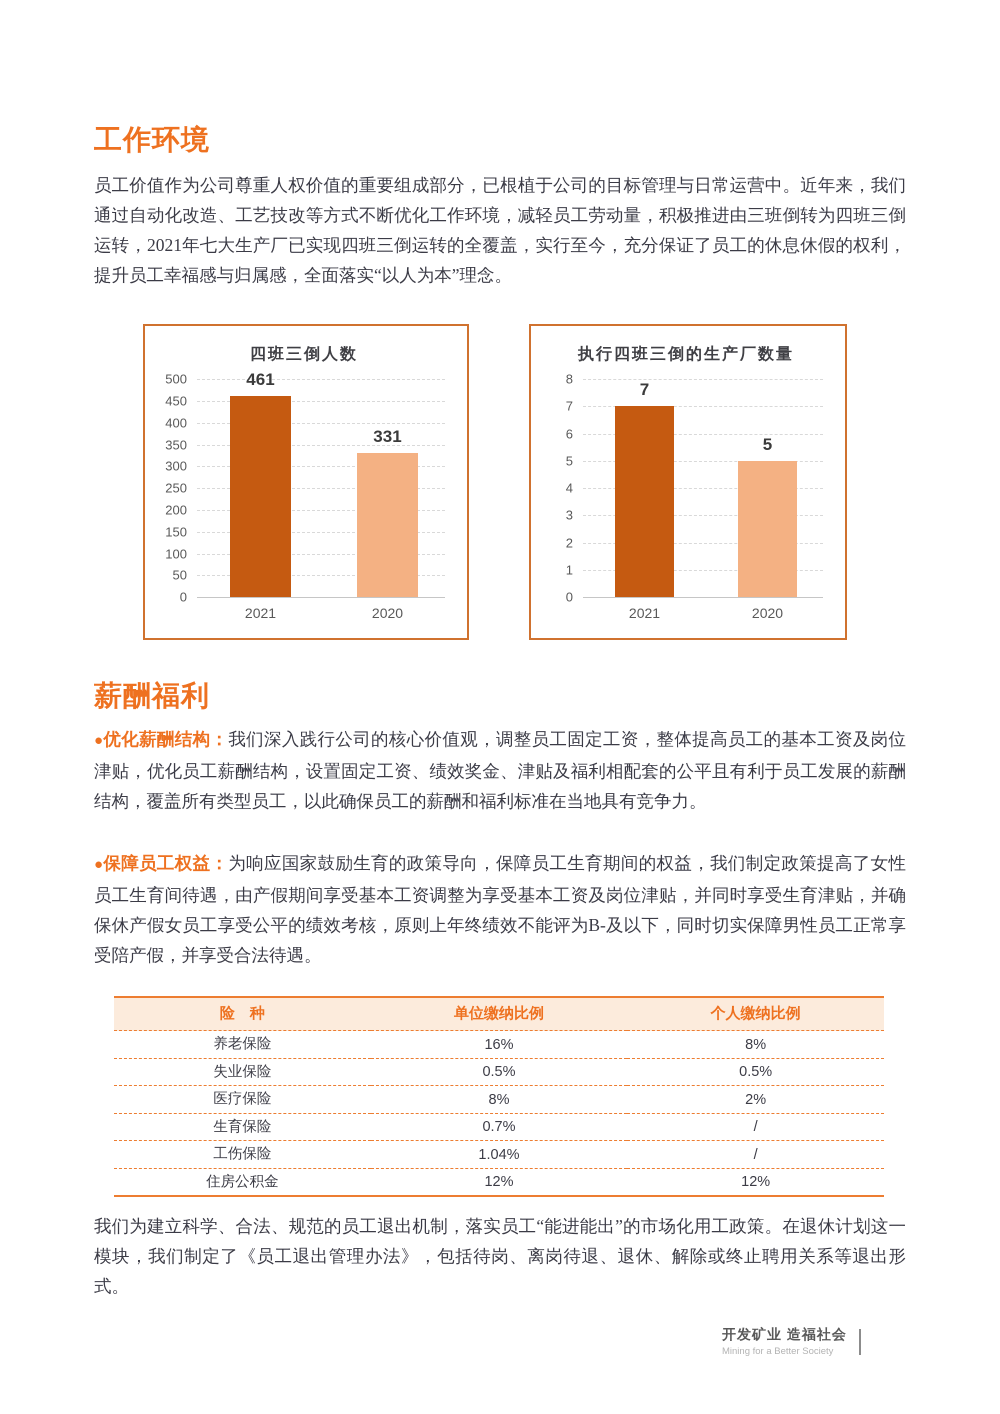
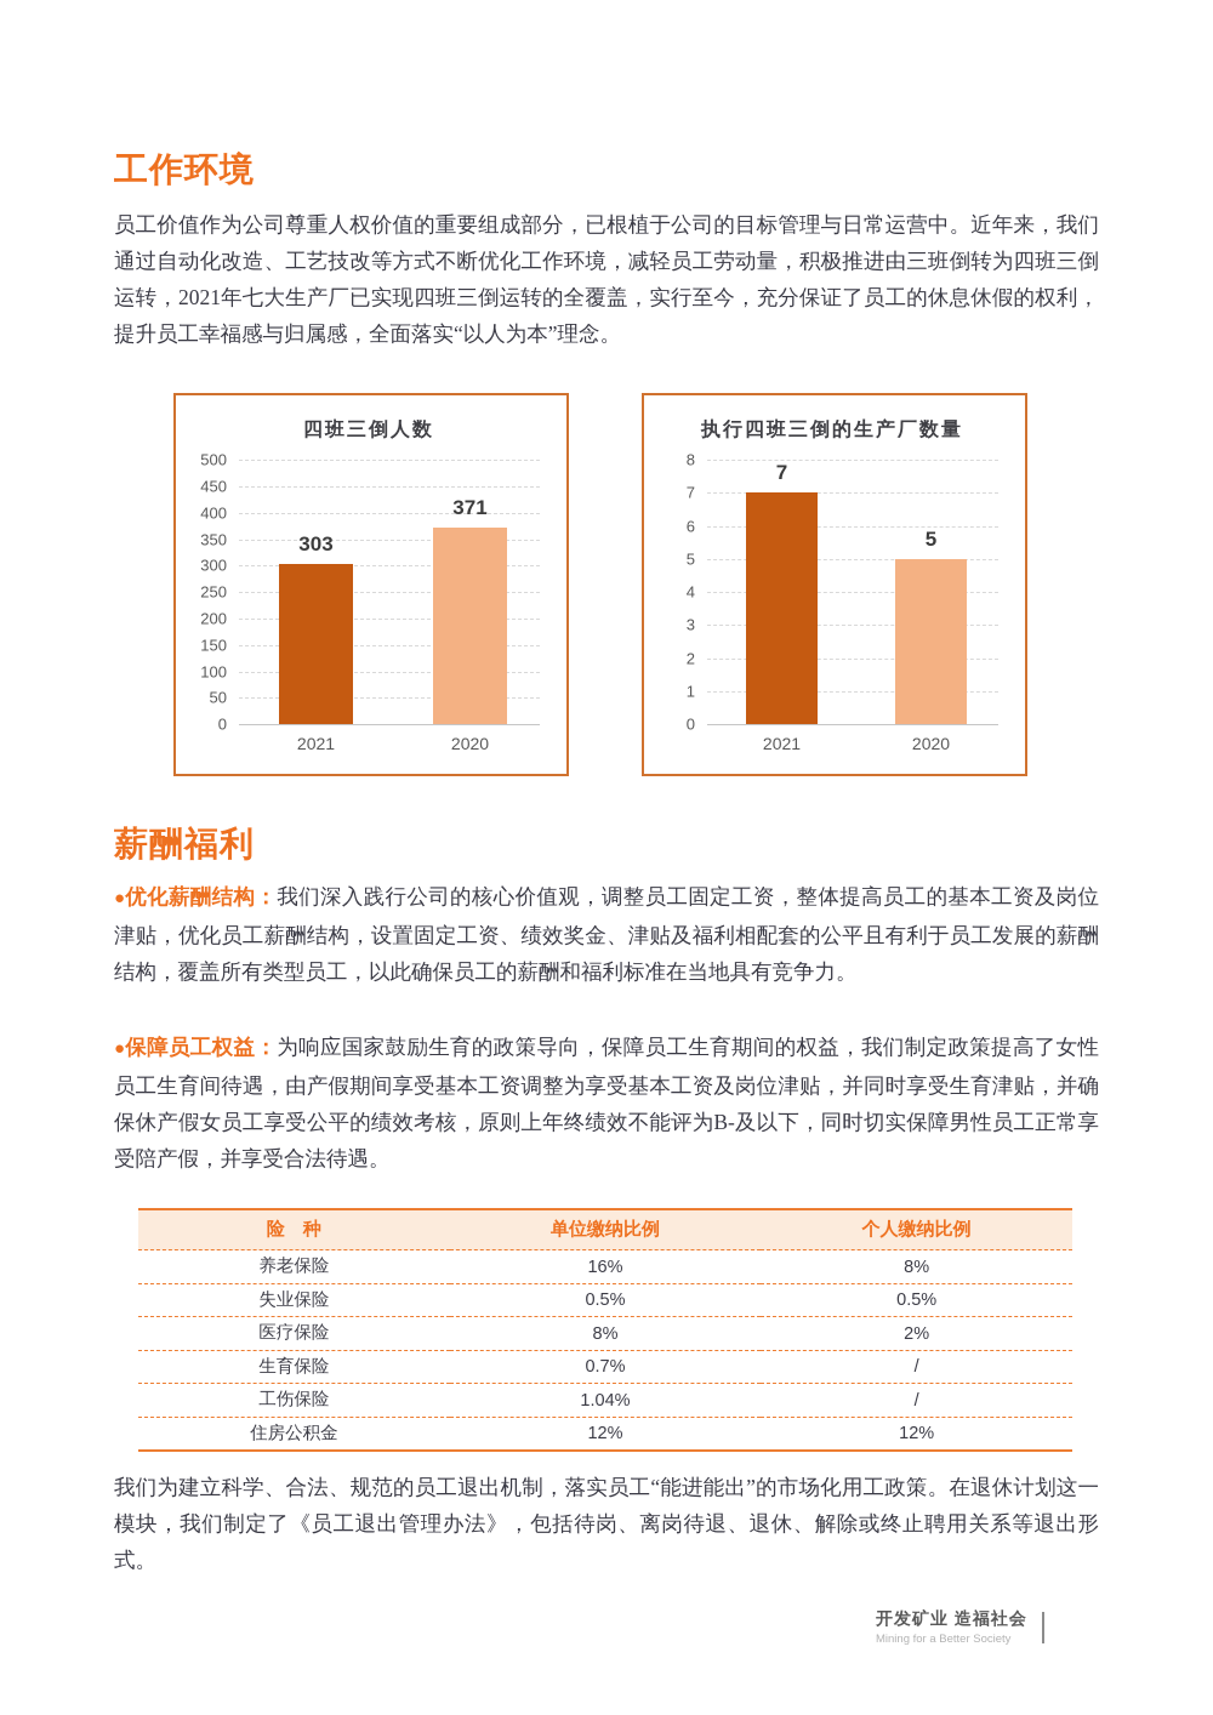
四班三倒人数/2021: 461 -> 303
四班三倒人数/2020: 331 -> 371
